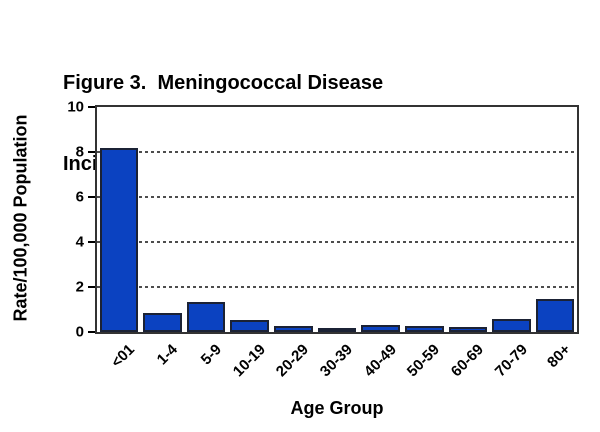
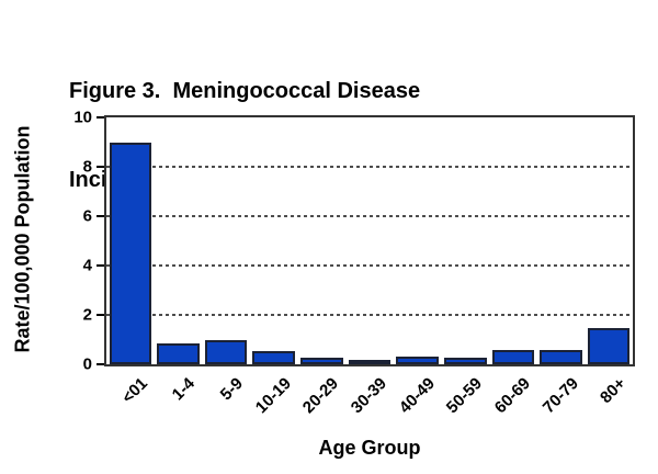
<01: 8.2 -> 9.0
5-9: 1.4 -> 1.0
60-69: 0.2 -> 0.6
